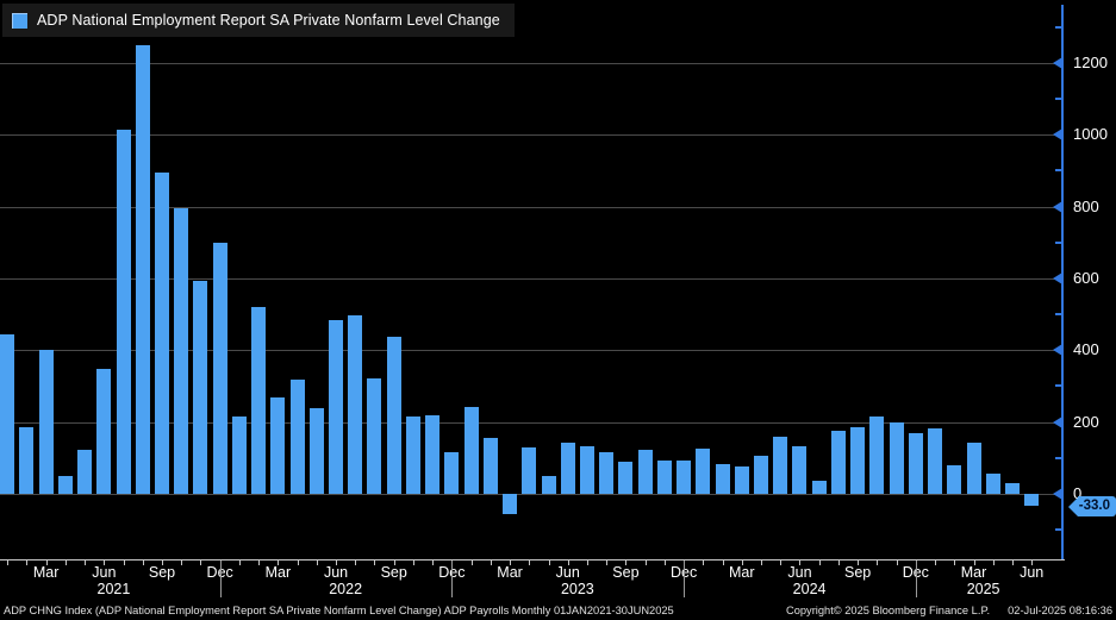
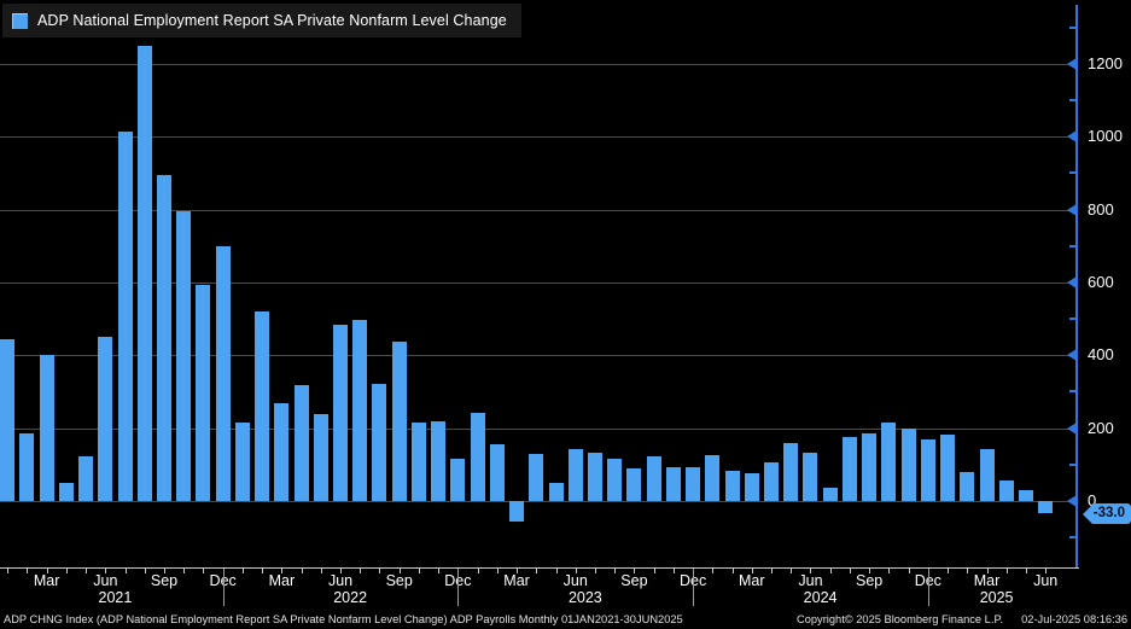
Jun 2021: 350 -> 450
